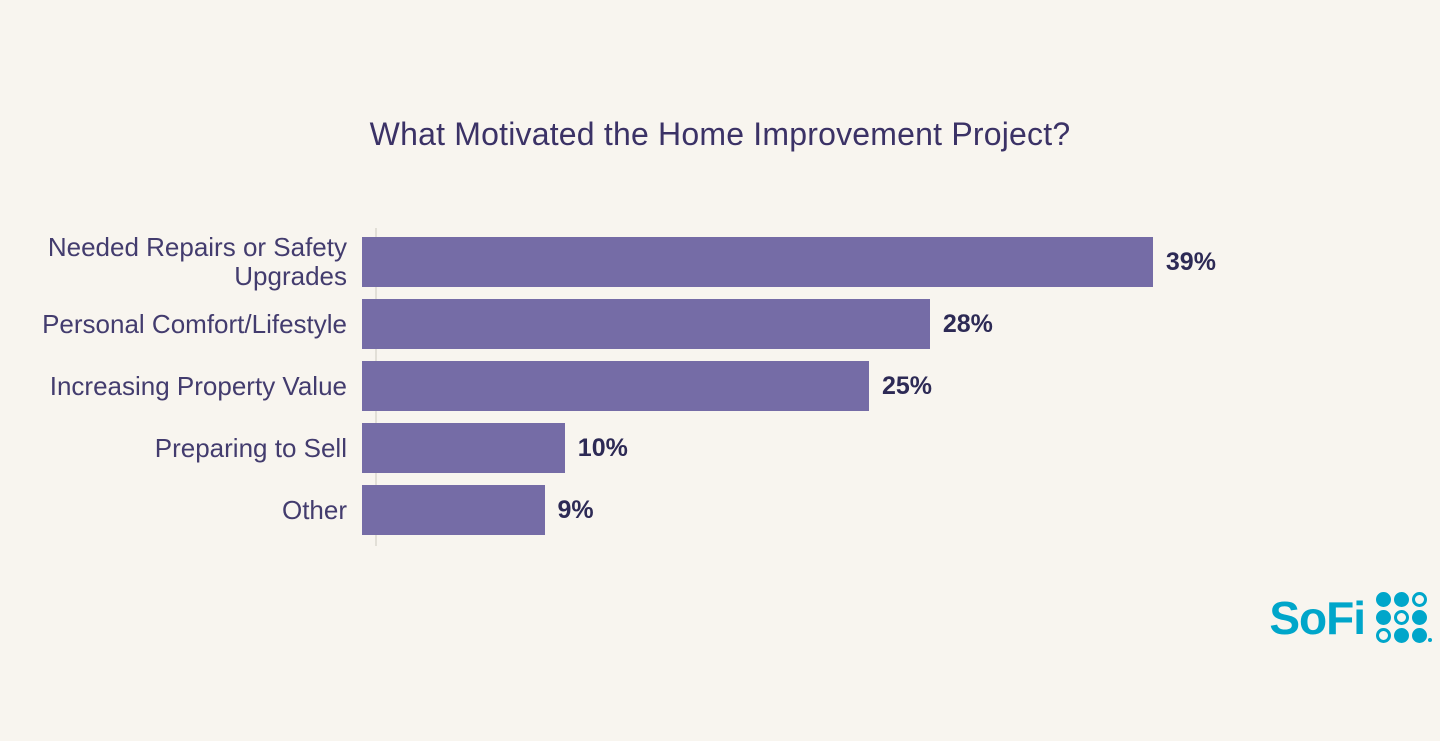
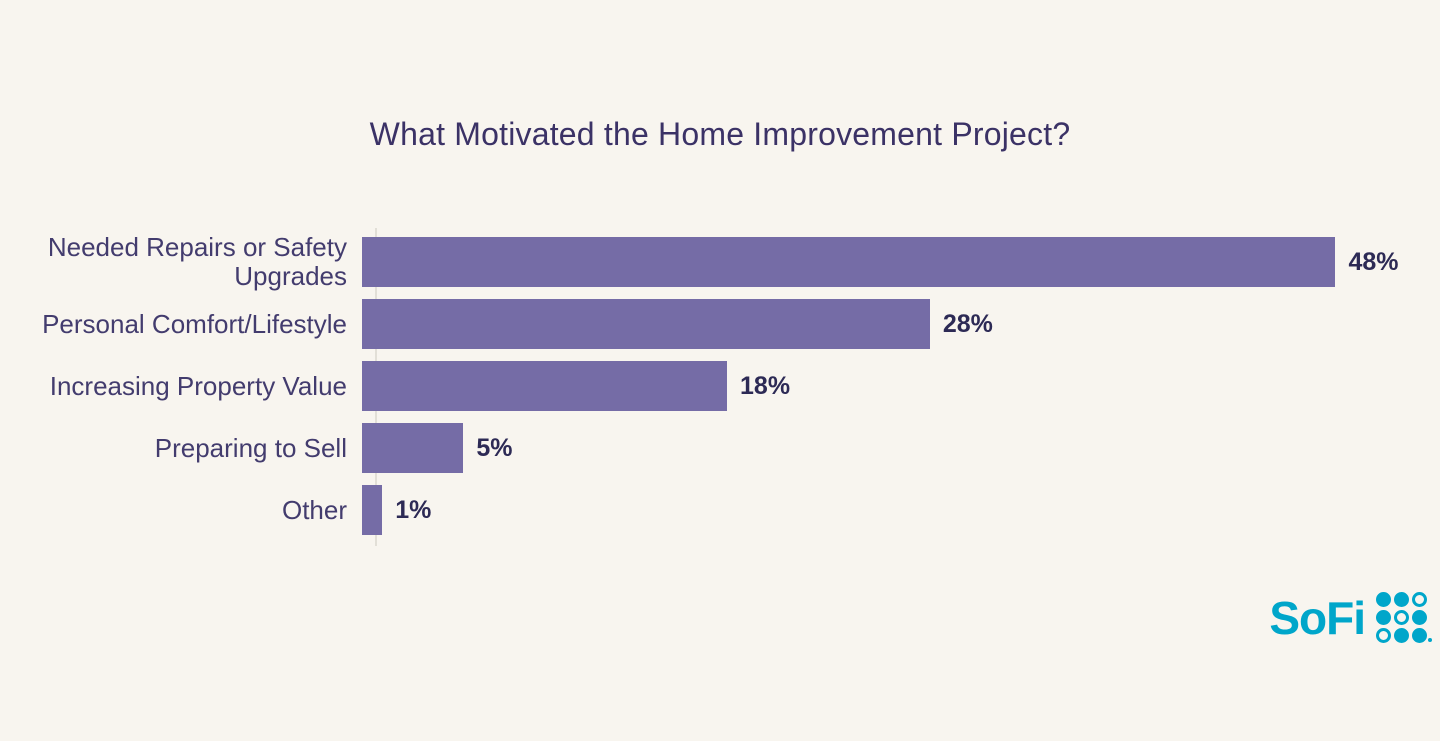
Needed Repairs or Safety Upgrades: 39% -> 48%
Increasing Property Value: 25% -> 18%
Preparing to Sell: 10% -> 5%
Other: 9% -> 1%
